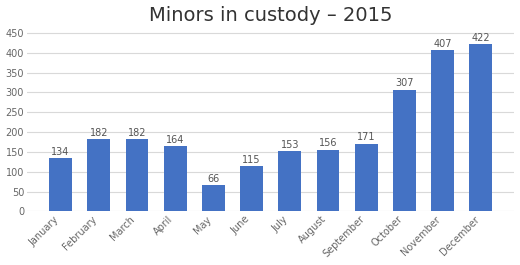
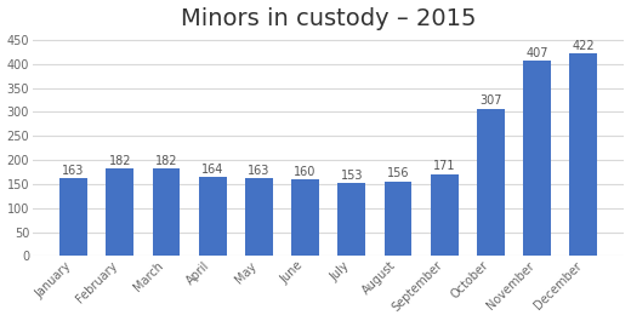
January: 134 -> 163
May: 66 -> 163
June: 115 -> 160
